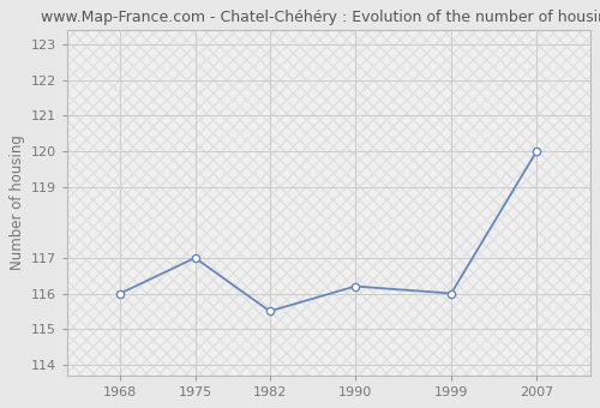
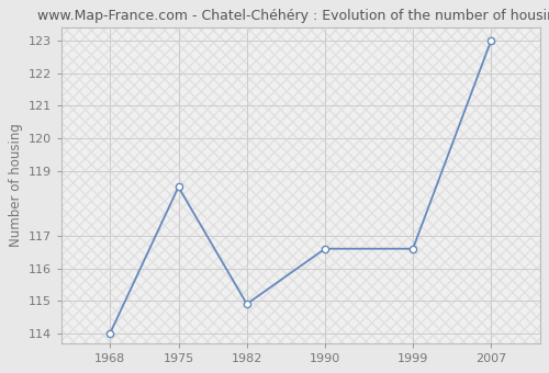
1968: 116.0 -> 114.0
1975: 117.0 -> 118.5
1982: 115.5 -> 114.9
1990: 116.2 -> 116.6
1999: 116.0 -> 116.6
2007: 120.0 -> 123.0
